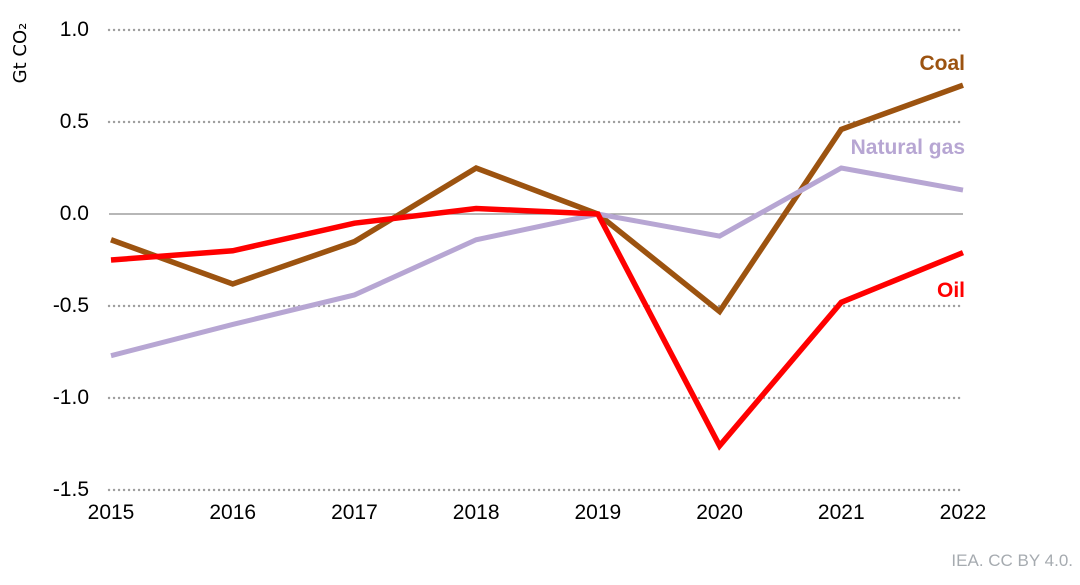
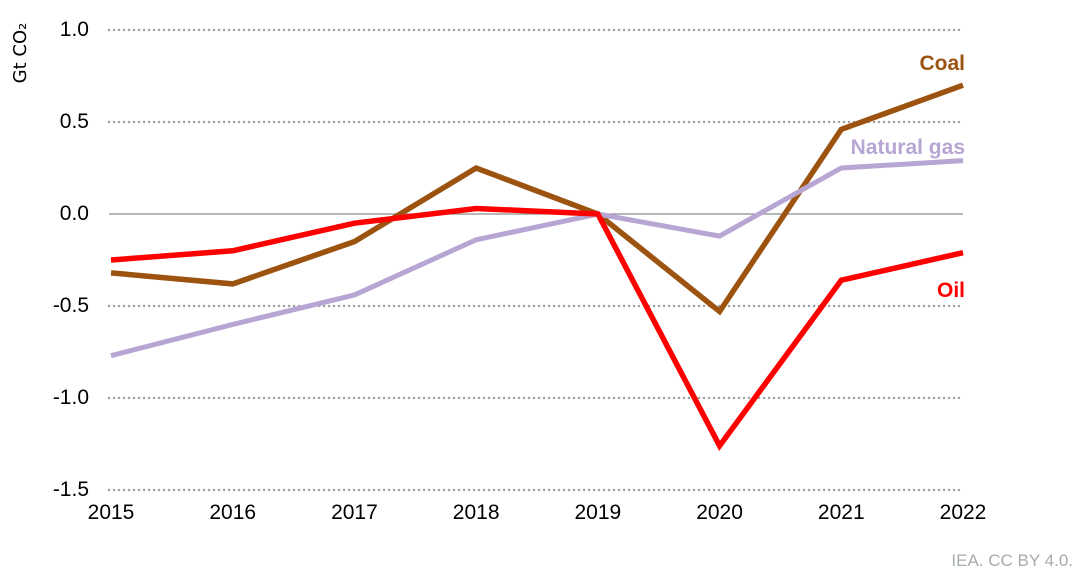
Coal/2015: -0.14 -> -0.32
Oil/2021: -0.48 -> -0.36
Natural gas/2022: 0.13 -> 0.29
